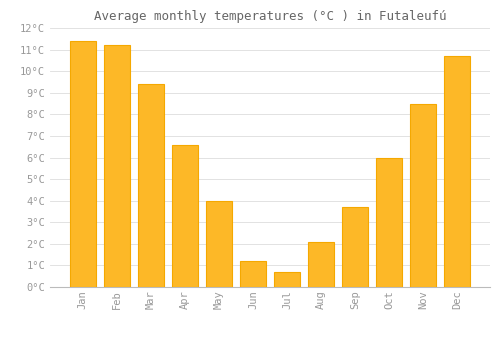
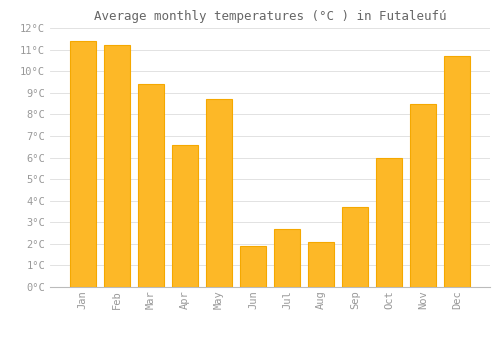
May: 4.0°C -> 8.7°C
Jun: 1.2°C -> 1.9°C
Jul: 0.7°C -> 2.7°C
